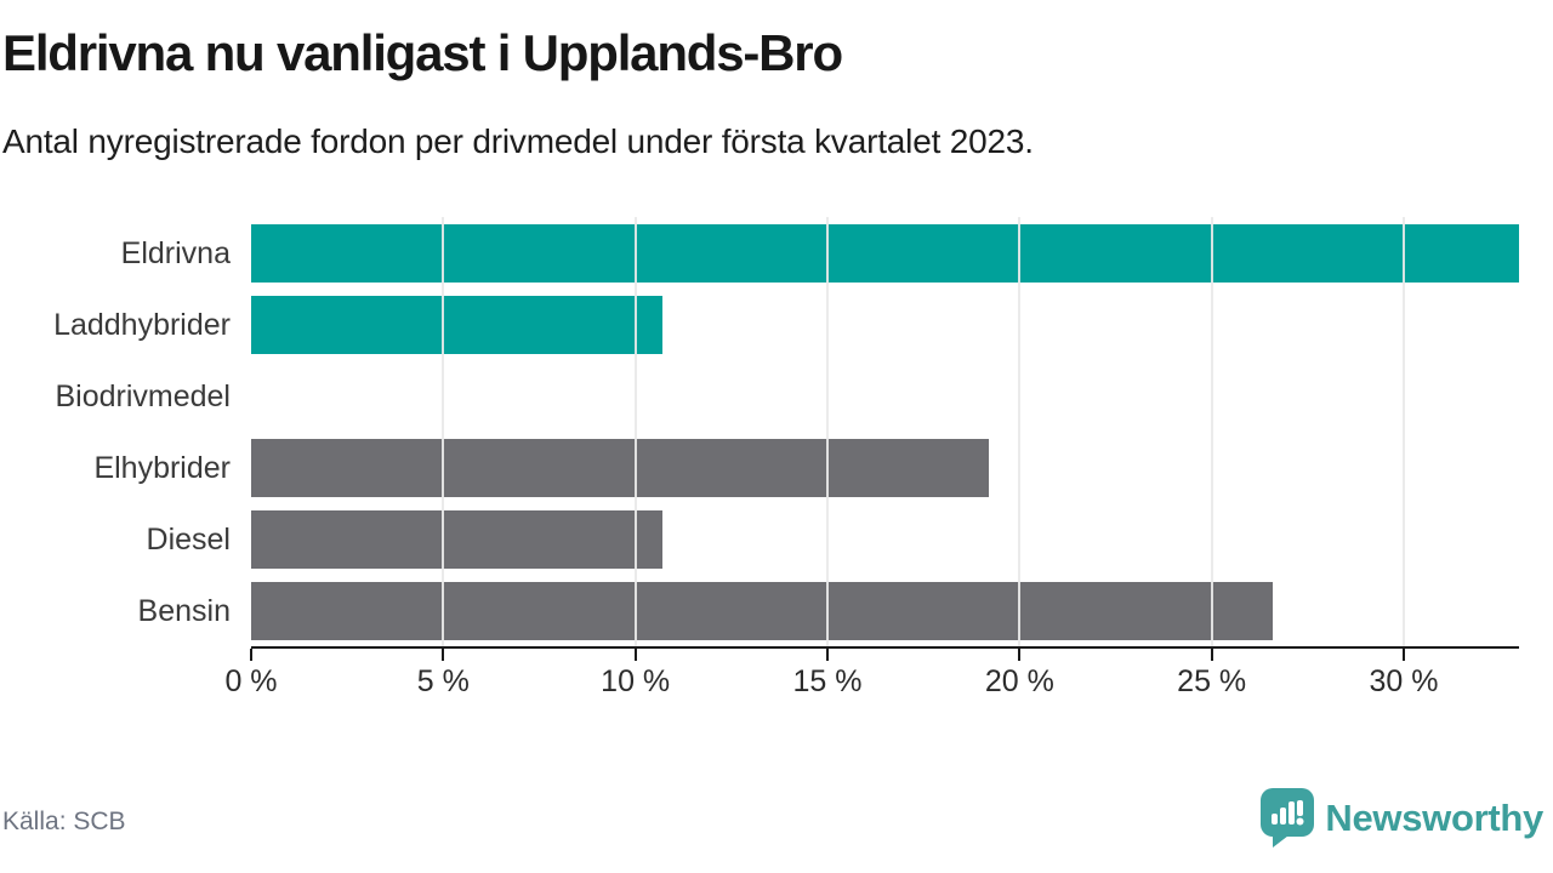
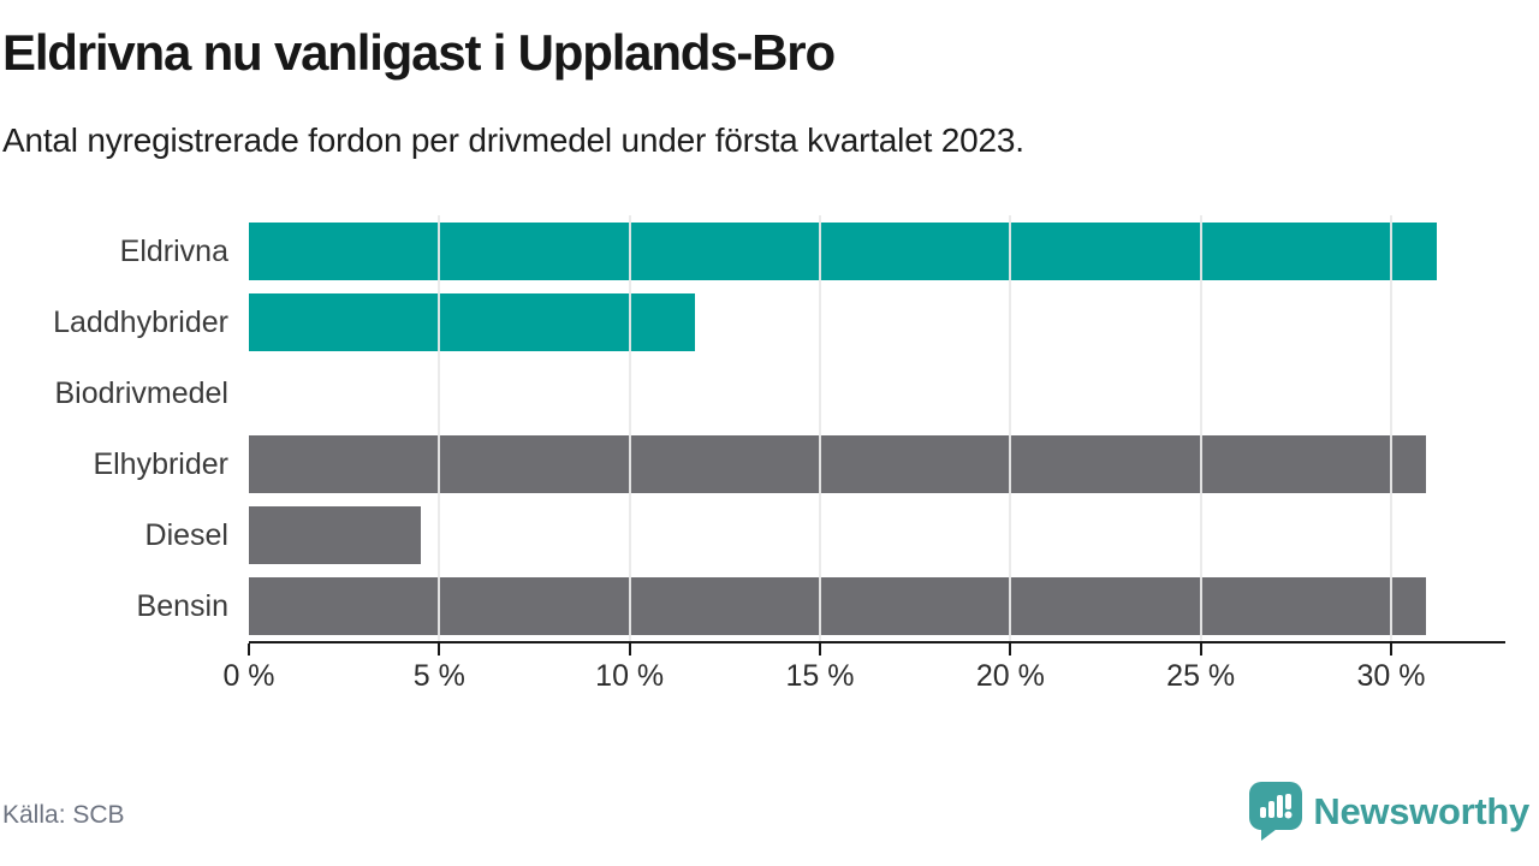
Eldrivna: 33.0% -> 31.2%
Laddhybrider: 10.7% -> 11.7%
Elhybrider: 19.2% -> 30.9%
Diesel: 10.7% -> 4.5%
Bensin: 26.6% -> 30.9%
